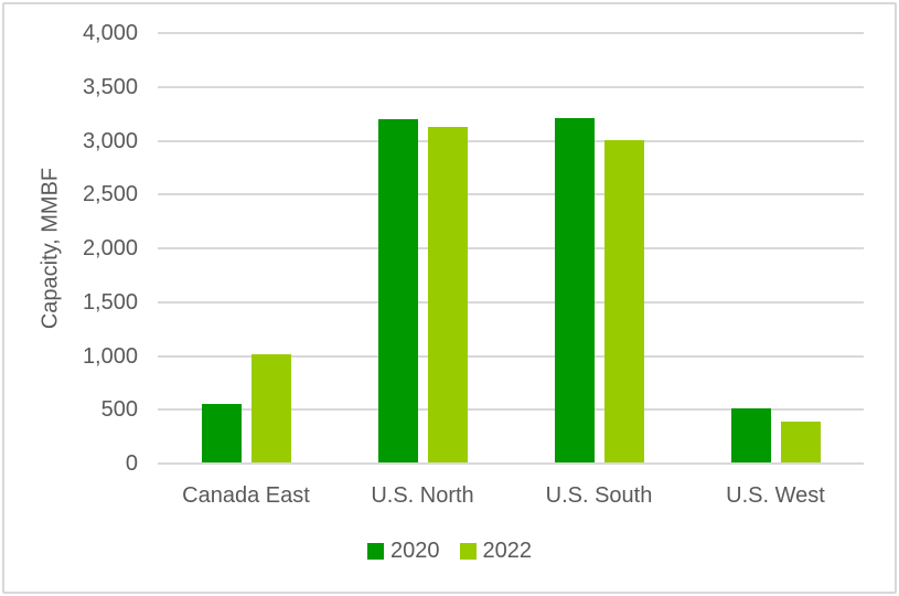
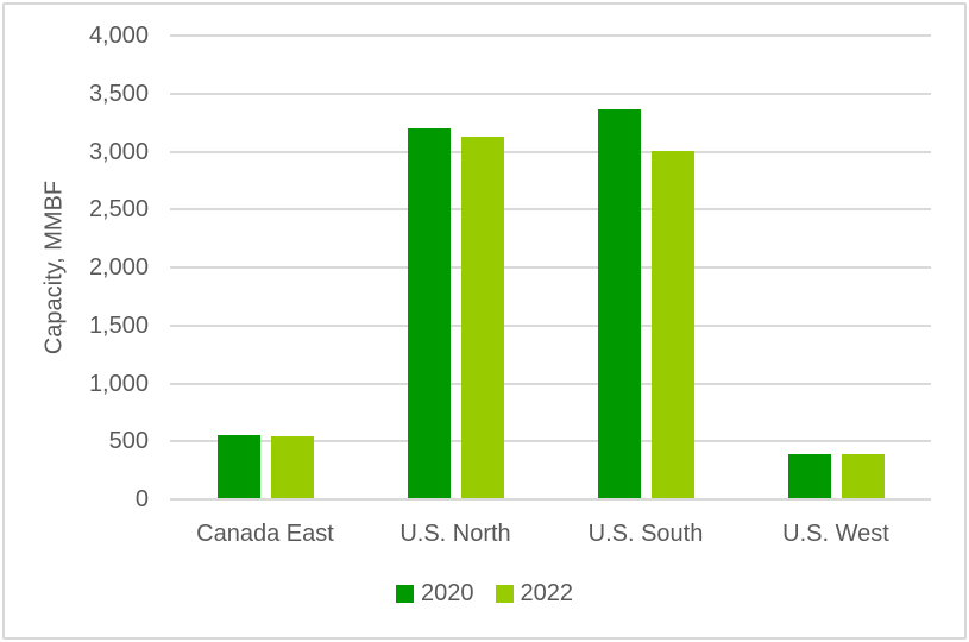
2022/Canada East: 1000 -> 500
2020/U.S. South: 3200 -> 3400
2020/U.S. West: 500 -> 400
